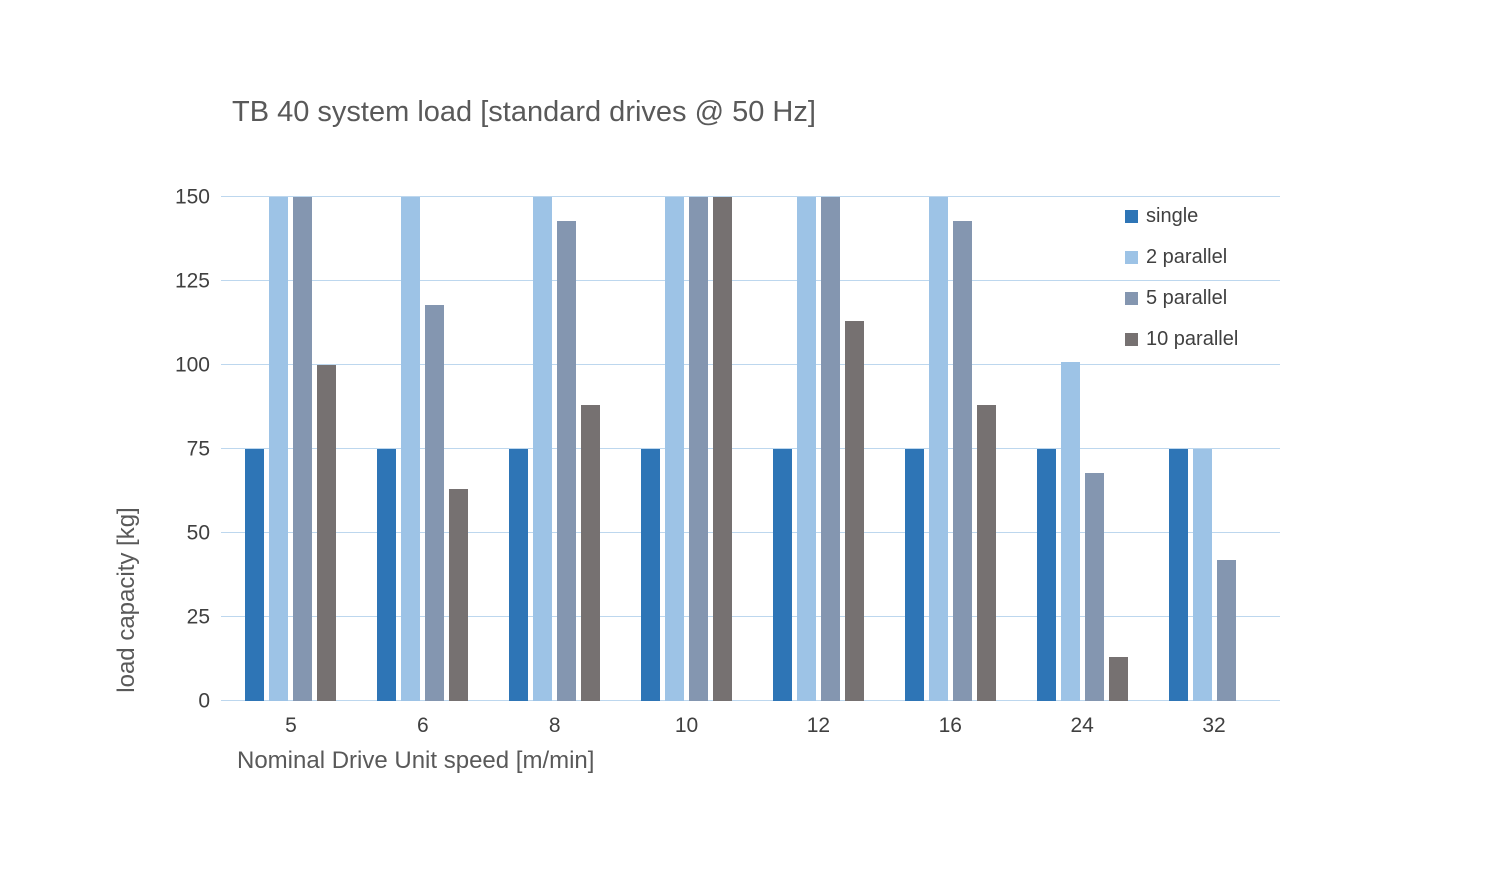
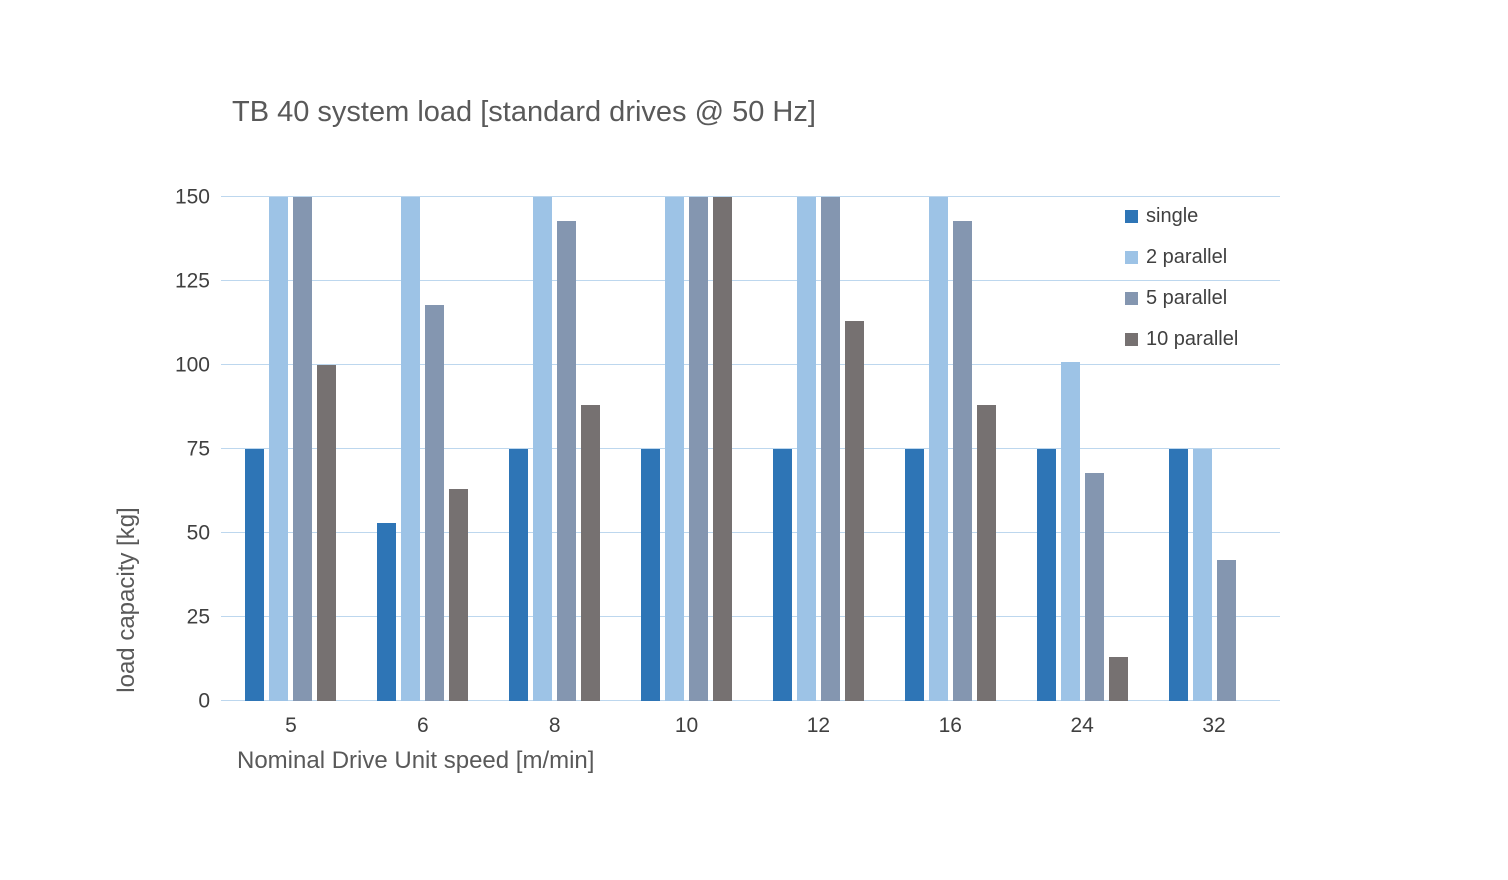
single/6: 75 -> 53
